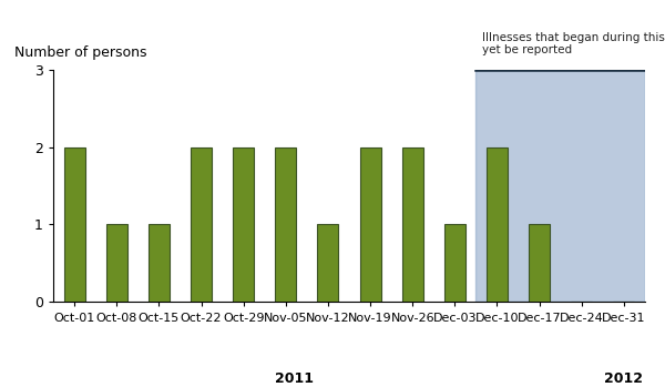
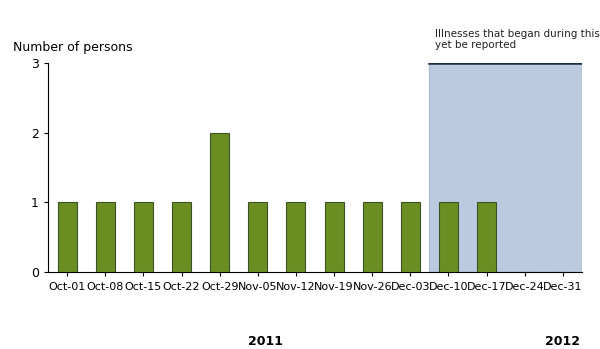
Oct-01: 2 -> 1
Oct-22: 2 -> 1
Nov-05: 2 -> 1
Nov-19: 2 -> 1
Nov-26: 2 -> 1
Dec-10: 2 -> 1
